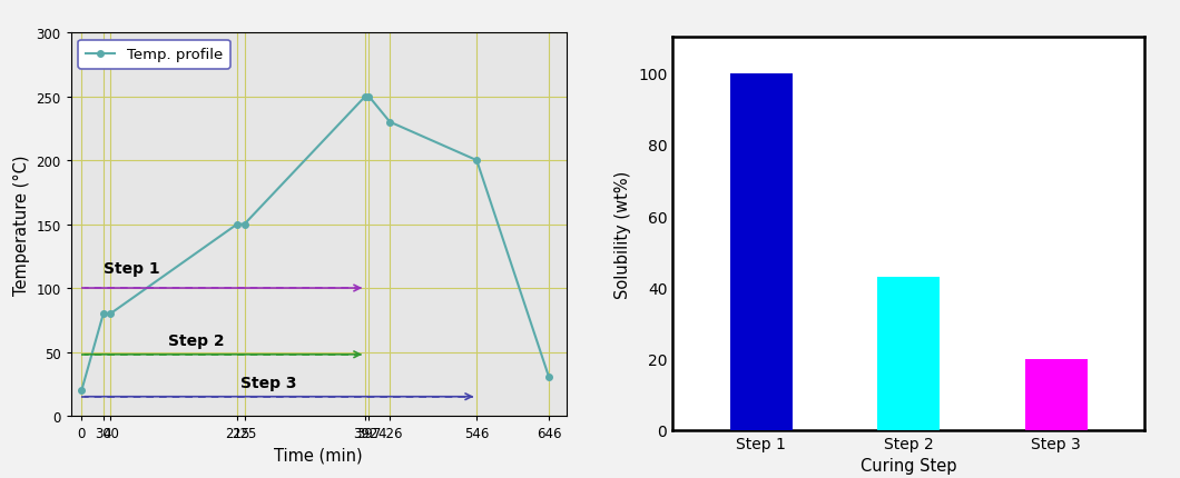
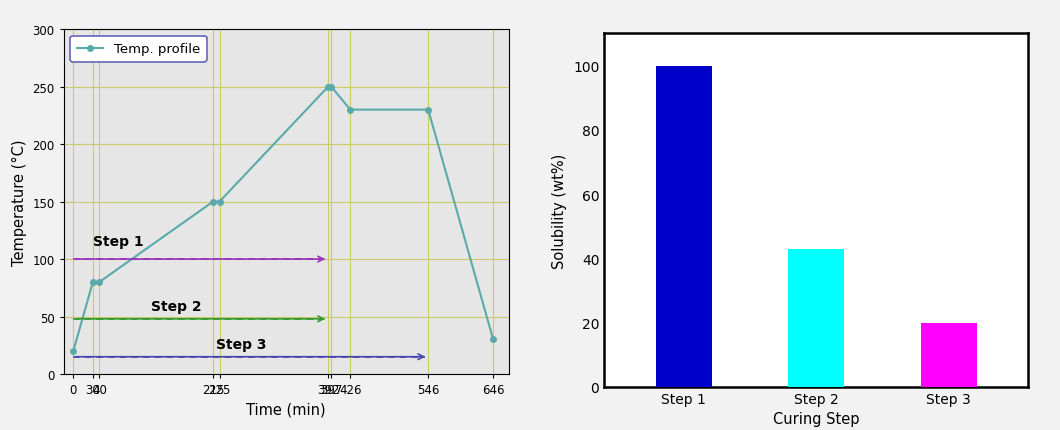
546: 200 -> 230
